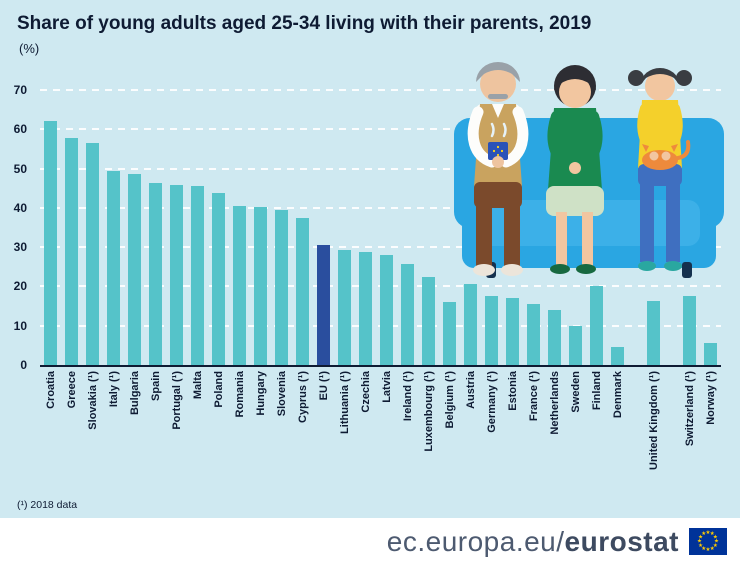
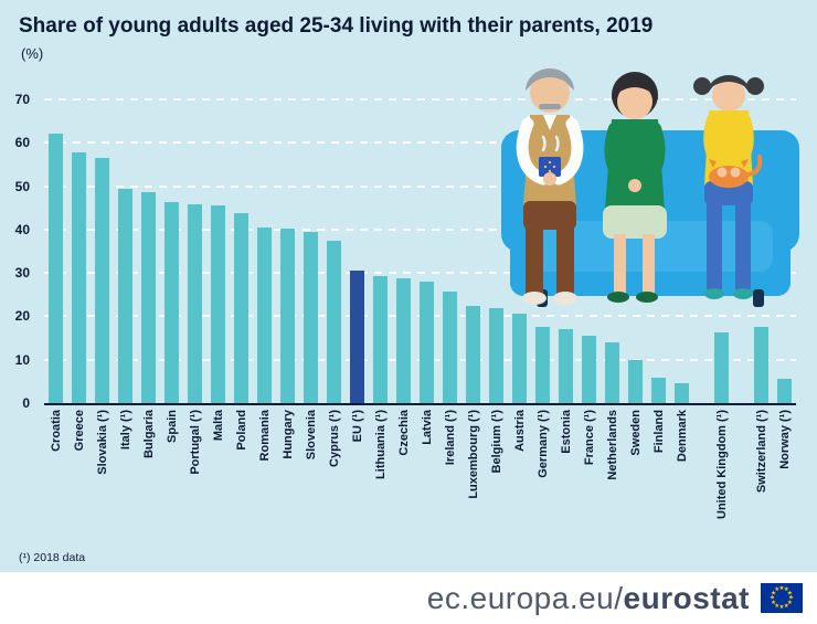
Belgium (¹): 16 -> 22
Finland: 20 -> 6
